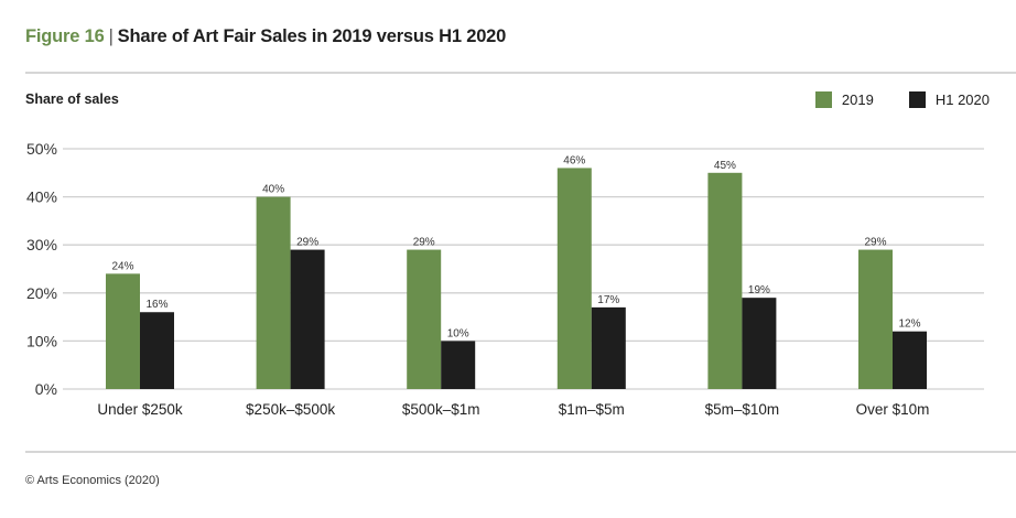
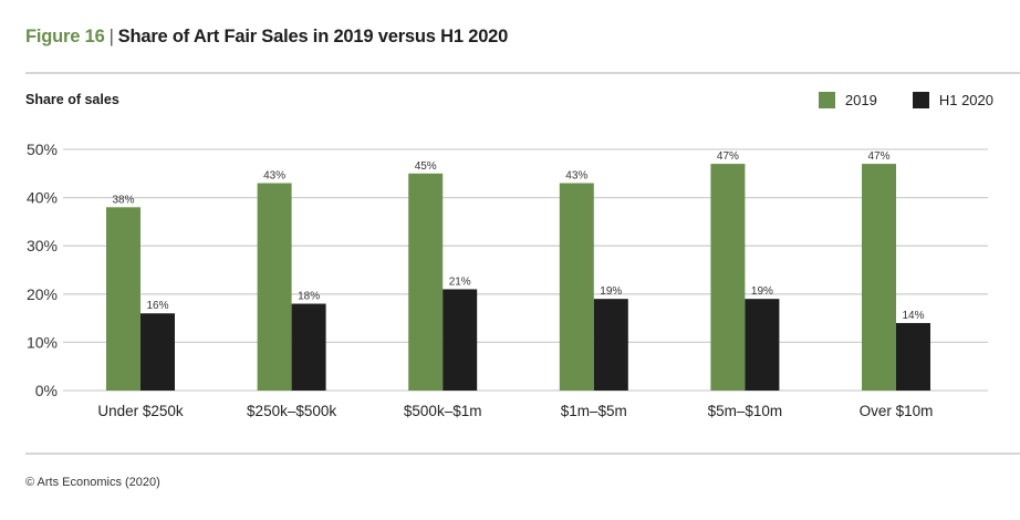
2019/Under $250k: 24% -> 38%
2019/$250k–$500k: 40% -> 43%
H1 2020/$250k–$500k: 29% -> 18%
2019/$500k–$1m: 29% -> 45%
H1 2020/$500k–$1m: 10% -> 21%
2019/$1m–$5m: 46% -> 43%
H1 2020/$1m–$5m: 17% -> 19%
2019/$5m–$10m: 45% -> 47%
2019/Over $10m: 29% -> 47%
H1 2020/Over $10m: 12% -> 14%
